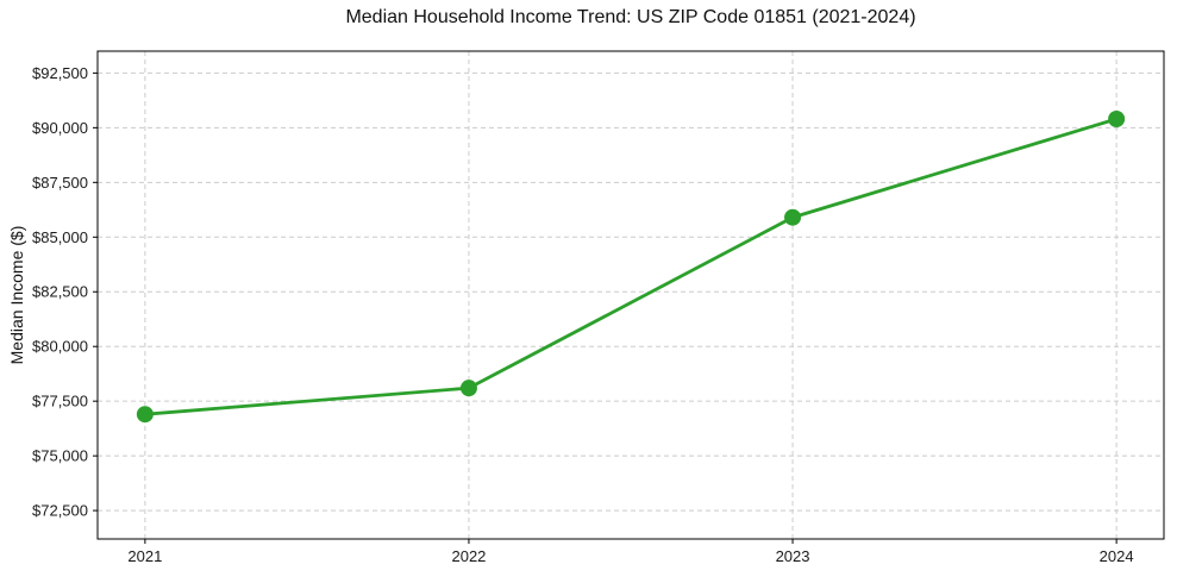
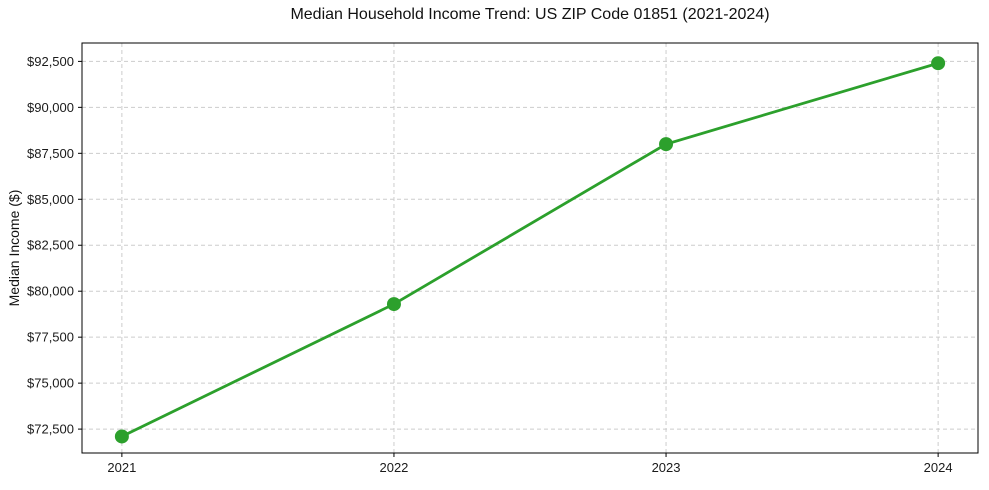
2021: $76900 -> $72100
2022: $78100 -> $79300
2023: $85900 -> $88000
2024: $90400 -> $92400
